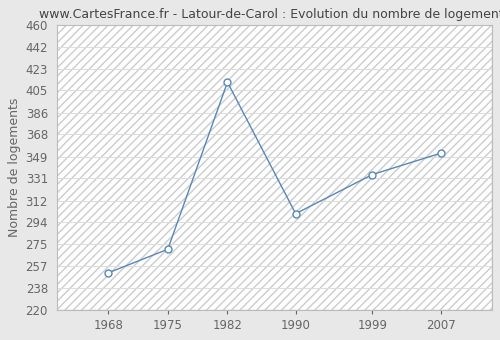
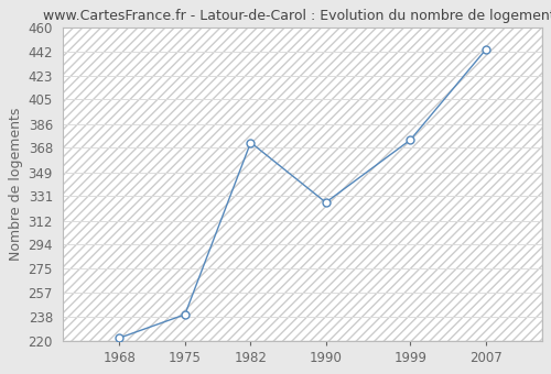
1968: 251 -> 222
1975: 271 -> 240
1982: 412 -> 372
1990: 301 -> 326
1999: 334 -> 374
2007: 352 -> 443
